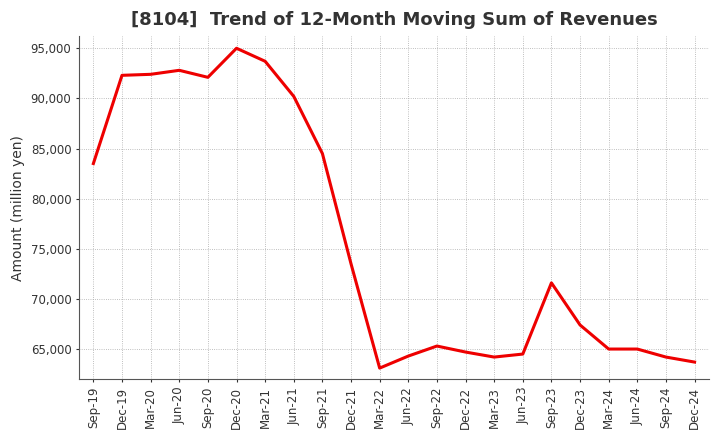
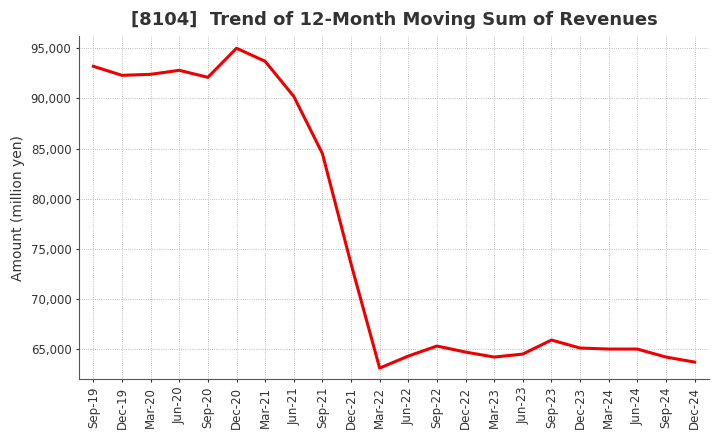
Sep-19: 83,500 -> 93,200
Sep-23: 71,600 -> 65,900
Dec-23: 67,400 -> 65,100
